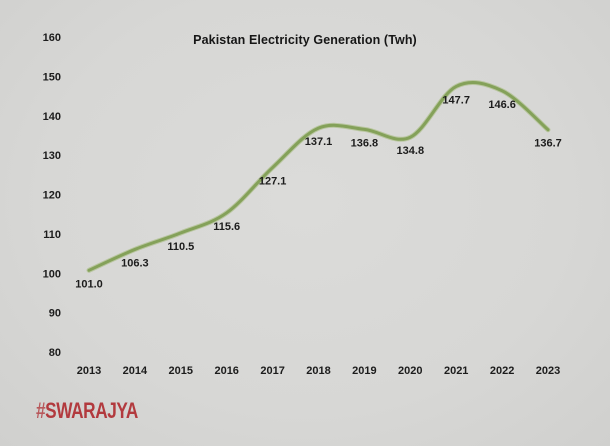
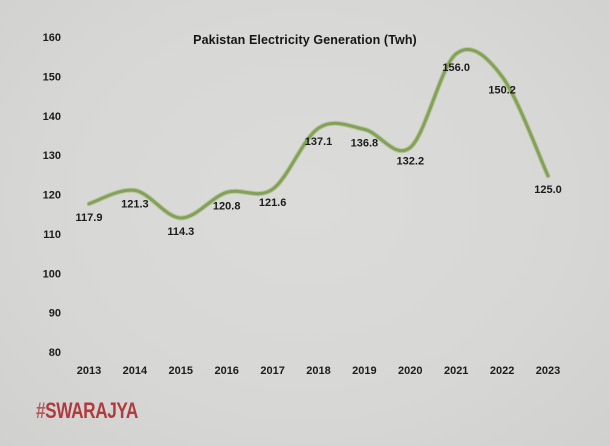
2013: 101.0 -> 117.9
2014: 106.3 -> 121.3
2015: 110.5 -> 114.3
2016: 115.6 -> 120.8
2017: 127.1 -> 121.6
2020: 134.8 -> 132.2
2021: 147.7 -> 156.0
2022: 146.6 -> 150.2
2023: 136.7 -> 125.0
